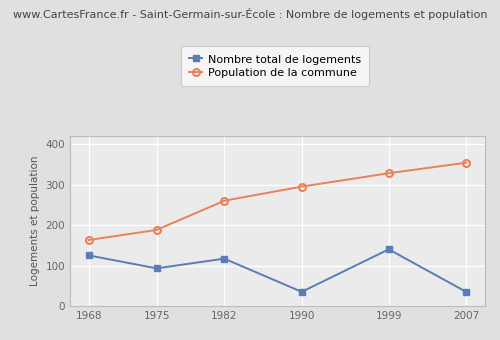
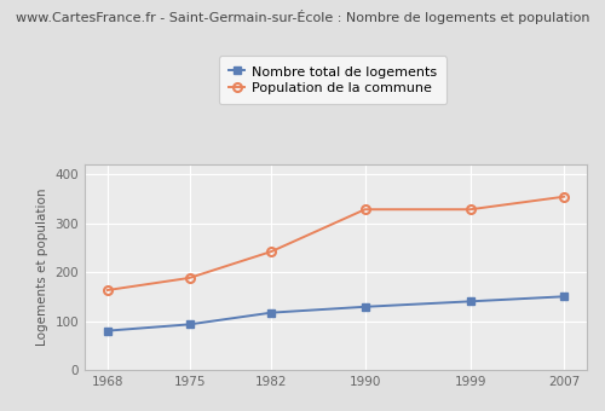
Nombre total de logements/1968: 125 -> 80
Population de la commune/1982: 260 -> 242
Nombre total de logements/1990: 35 -> 129
Population de la commune/1990: 295 -> 328
Nombre total de logements/2007: 35 -> 150
